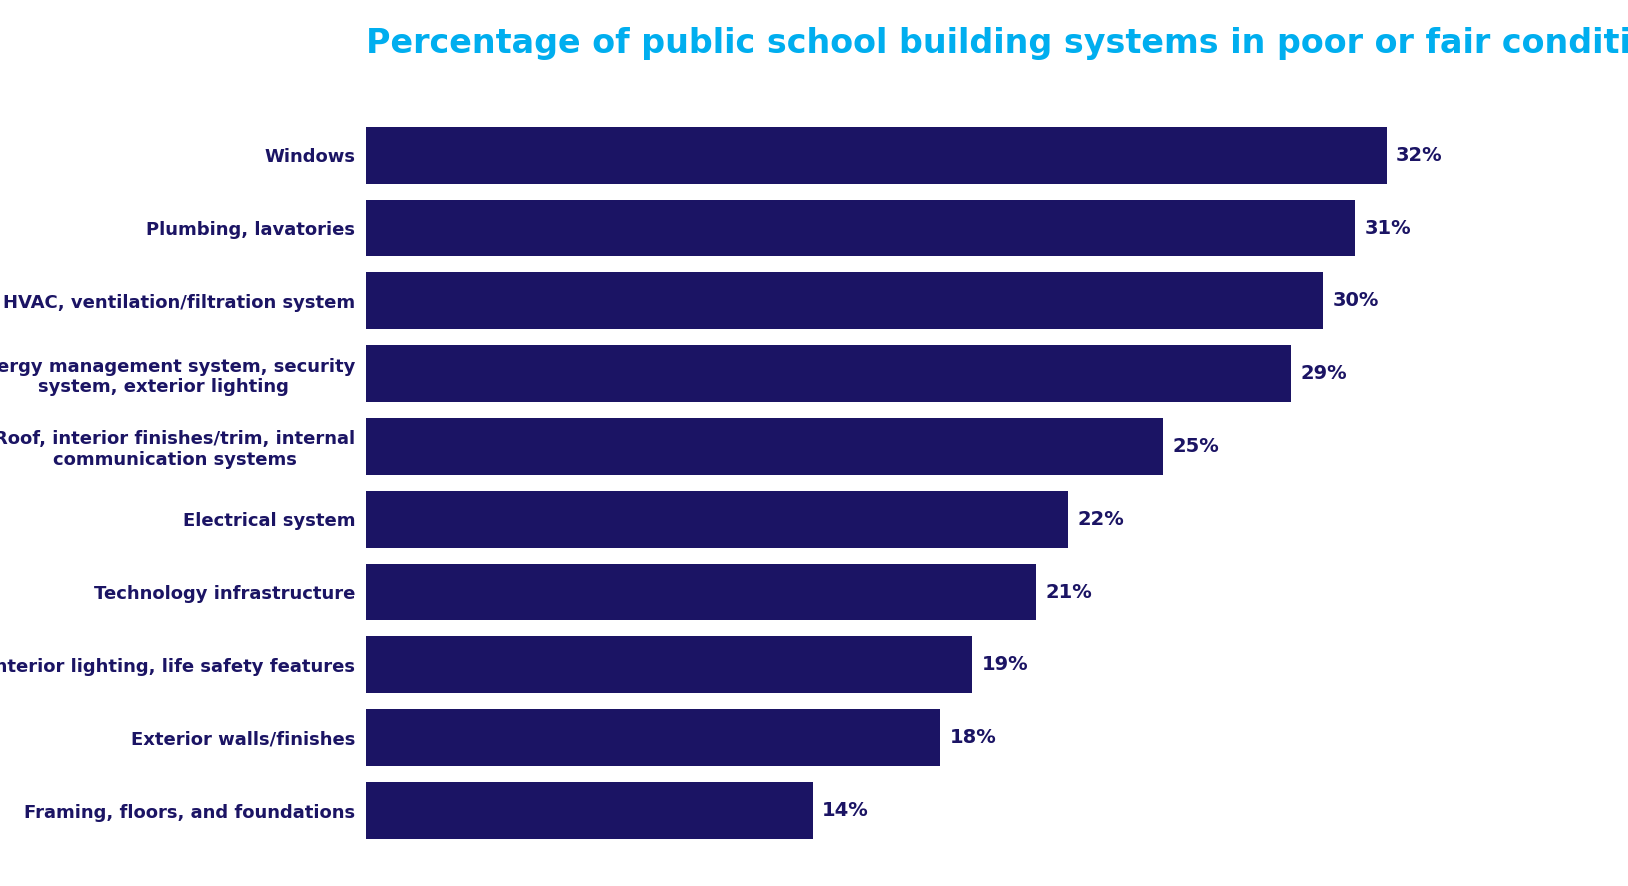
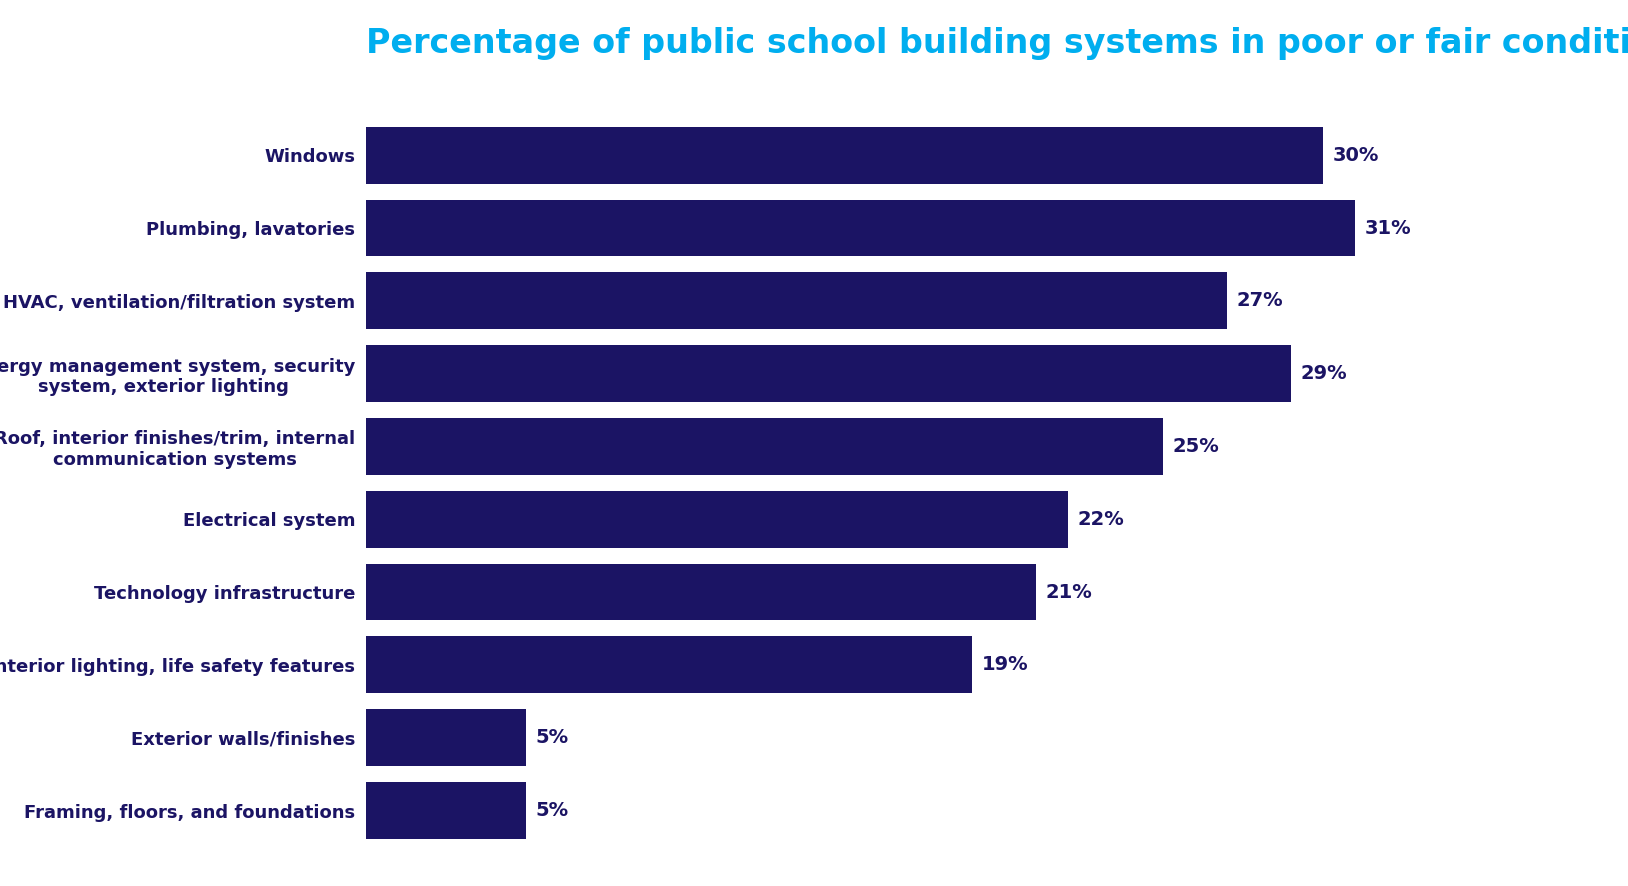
Windows: 32% -> 30%
HVAC, ventilation/filtration system: 30% -> 27%
Exterior walls/finishes: 18% -> 5%
Framing, floors, and foundations: 14% -> 5%
